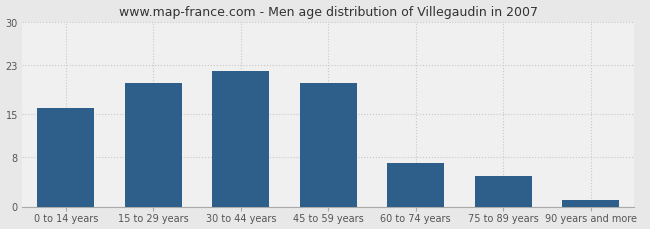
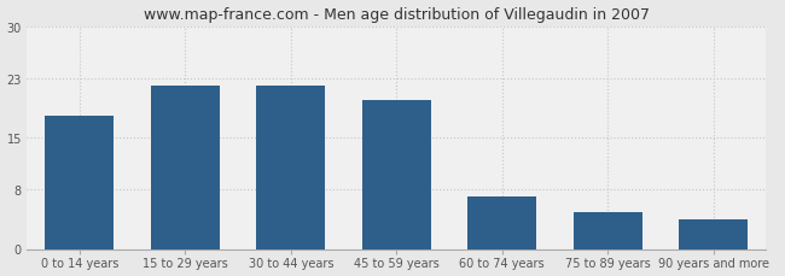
0 to 14 years: 16 -> 18
15 to 29 years: 20 -> 22
90 years and more: 1 -> 4
